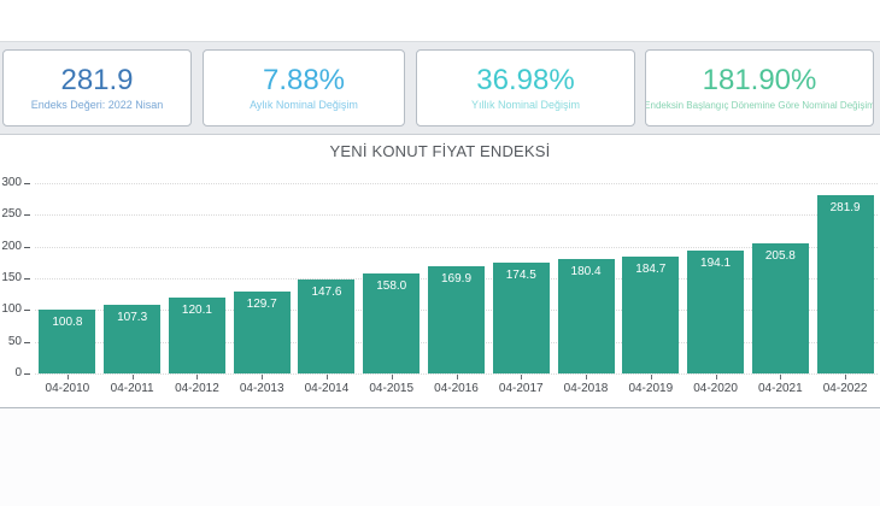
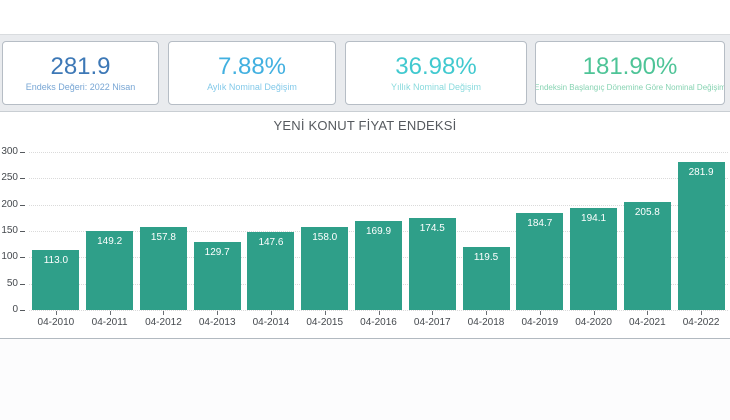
04-2010: 100.8 -> 113.0
04-2011: 107.3 -> 149.2
04-2012: 120.1 -> 157.8
04-2018: 180.4 -> 119.5
